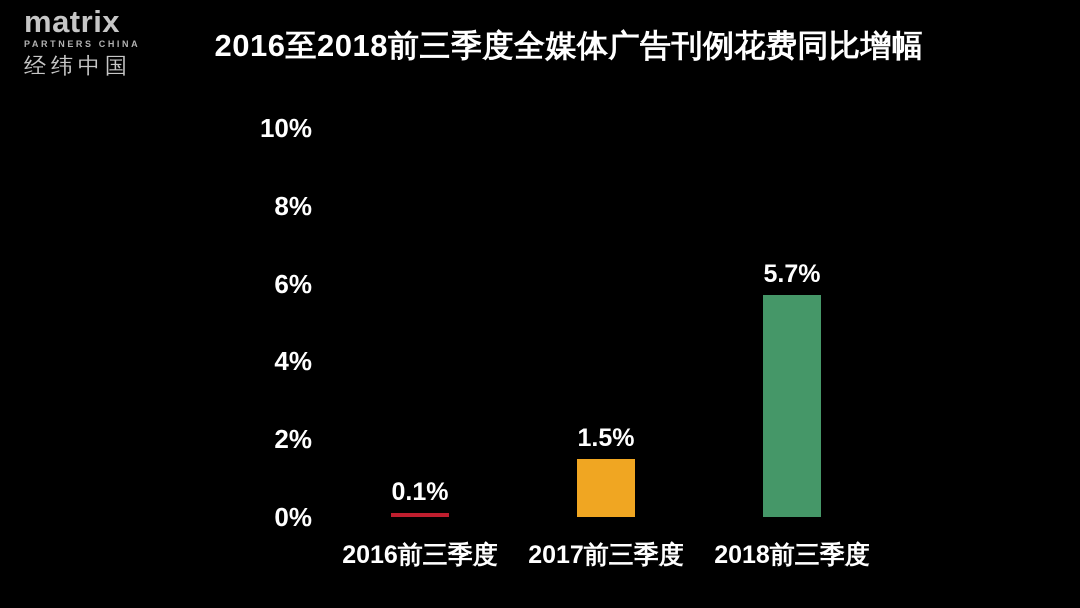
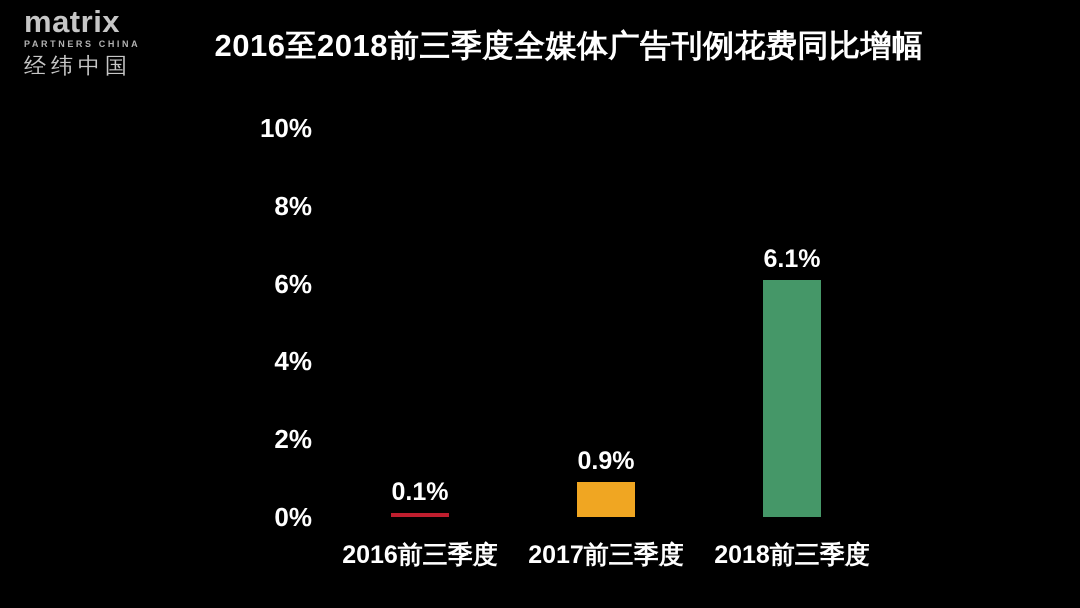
2017前三季度: 1.5% -> 0.9%
2018前三季度: 5.7% -> 6.1%
